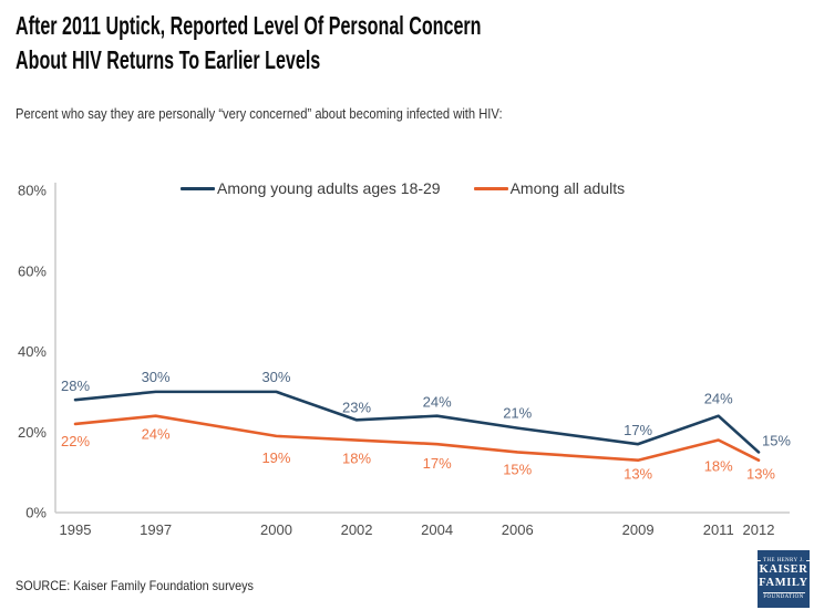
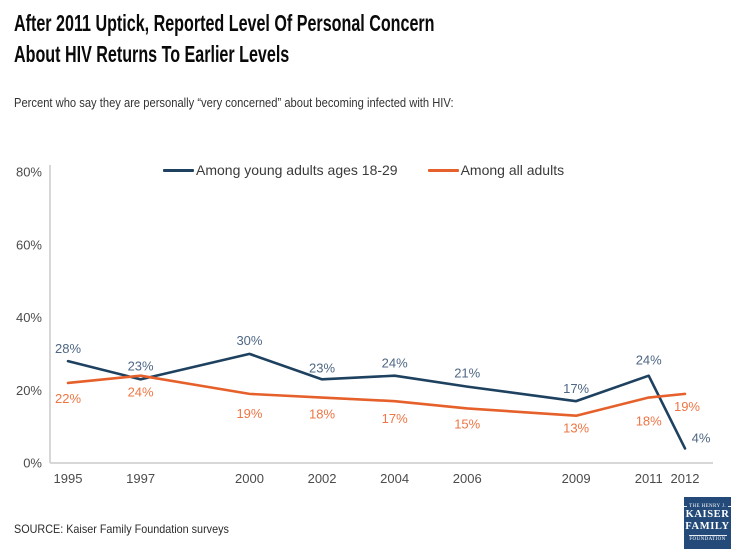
Among young adults ages 18-29/1997: 30% -> 23%
Among young adults ages 18-29/2012: 15% -> 4%
Among all adults/2012: 13% -> 19%
